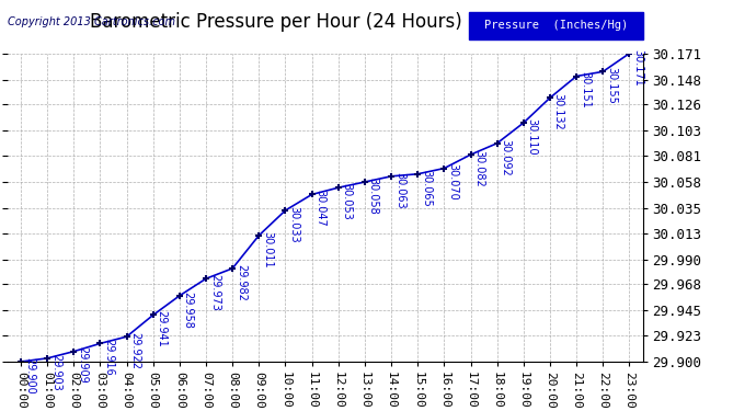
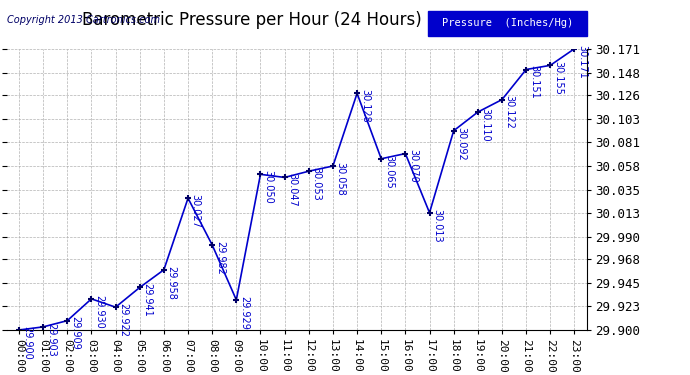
03:00: 29.916 -> 29.930
07:00: 29.973 -> 30.027
09:00: 30.011 -> 29.929
10:00: 30.033 -> 30.050
14:00: 30.063 -> 30.128
17:00: 30.082 -> 30.013
20:00: 30.132 -> 30.122
